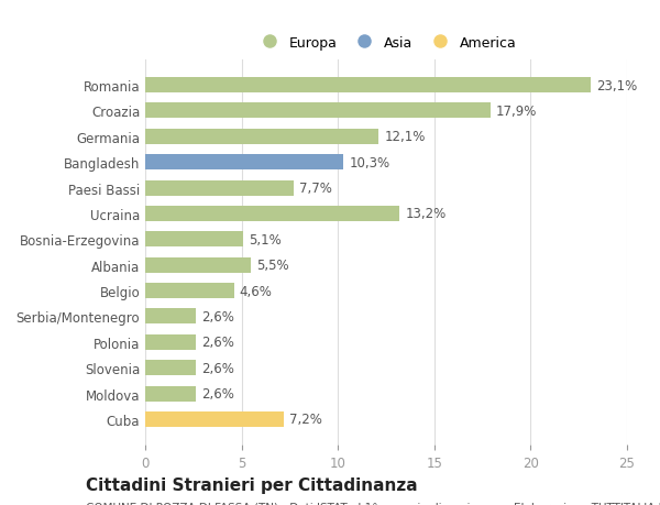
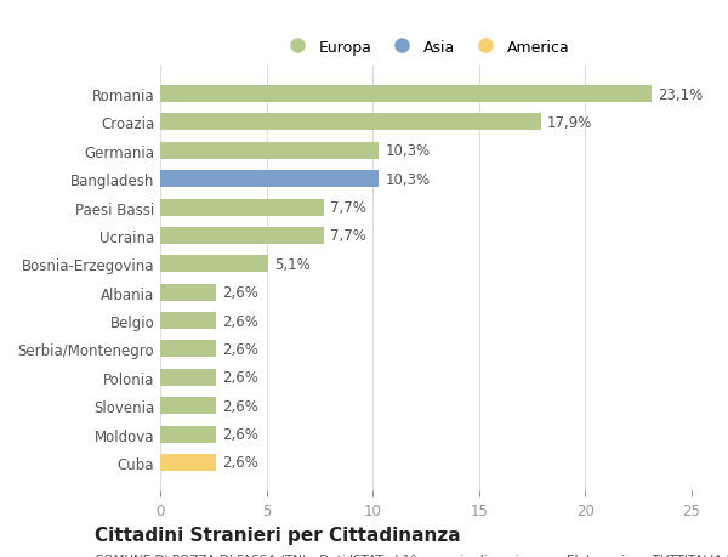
Germania: 12,1% -> 10,3%
Ucraina: 13,2% -> 7,7%
Albania: 5,5% -> 2,6%
Belgio: 4,6% -> 2,6%
Cuba: 7,2% -> 2,6%
